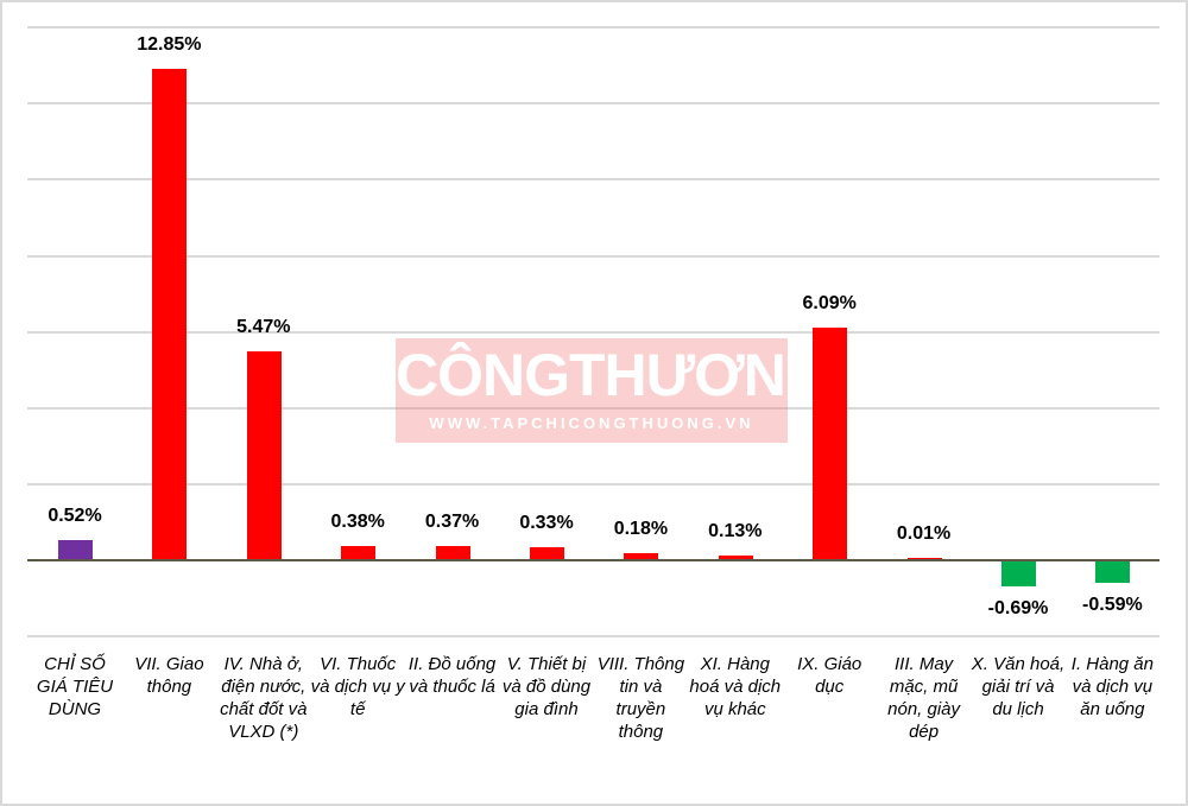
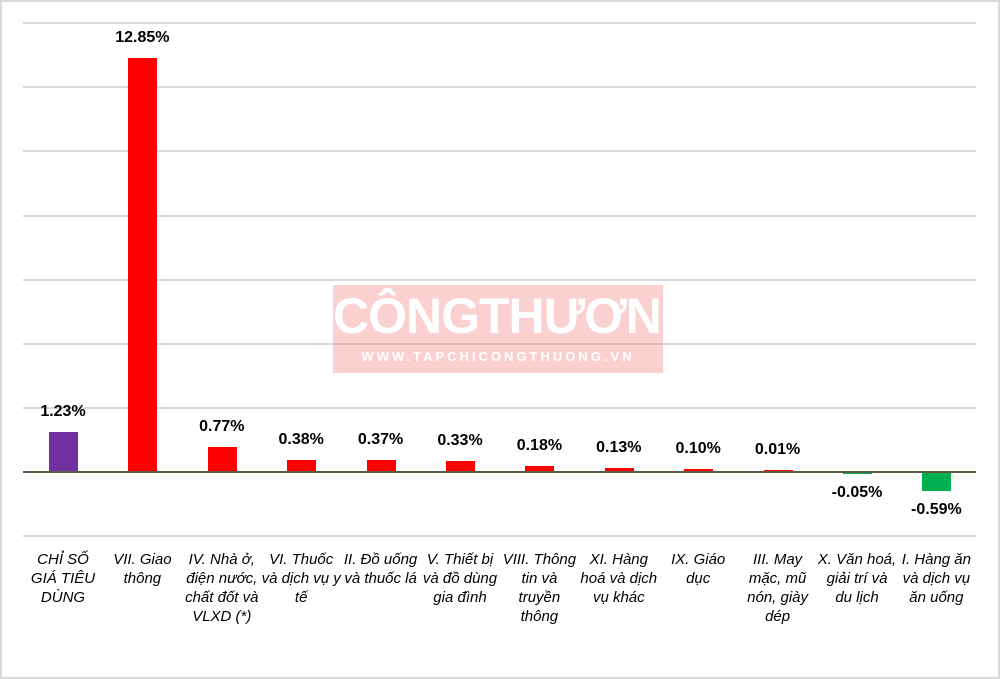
CHỈ SỐ GIÁ TIÊU DÙNG: 0.52% -> 1.23%
IV. Nhà ở, điện nước, chất đốt và VLXD (*): 5.47% -> 0.77%
IX. Giáo dục: 6.09% -> 0.10%
X. Văn hoá, giải trí và du lịch: -0.69% -> -0.05%
